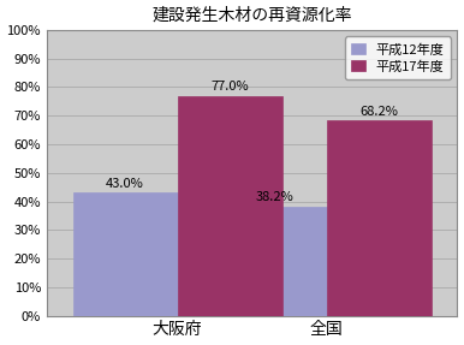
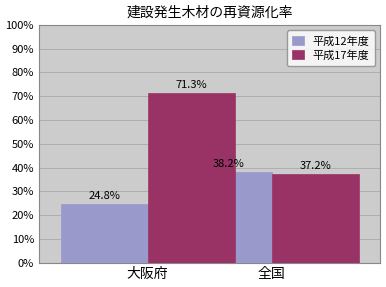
平成12年度/大阪府: 43.0% -> 24.8%
平成17年度/大阪府: 77.0% -> 71.3%
平成17年度/全国: 68.2% -> 37.2%
